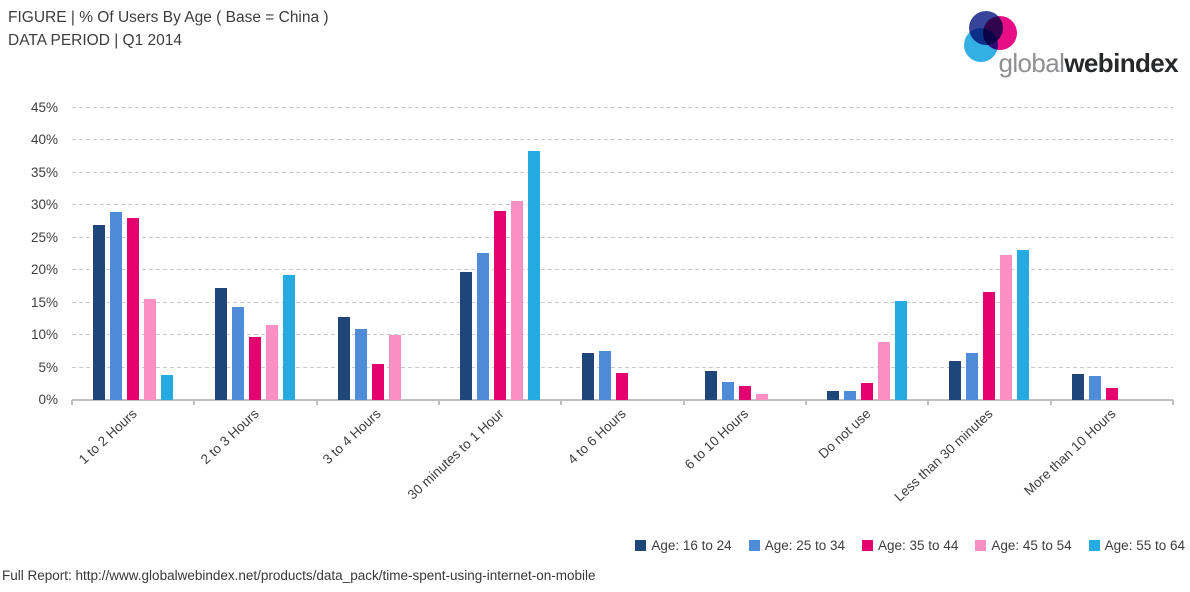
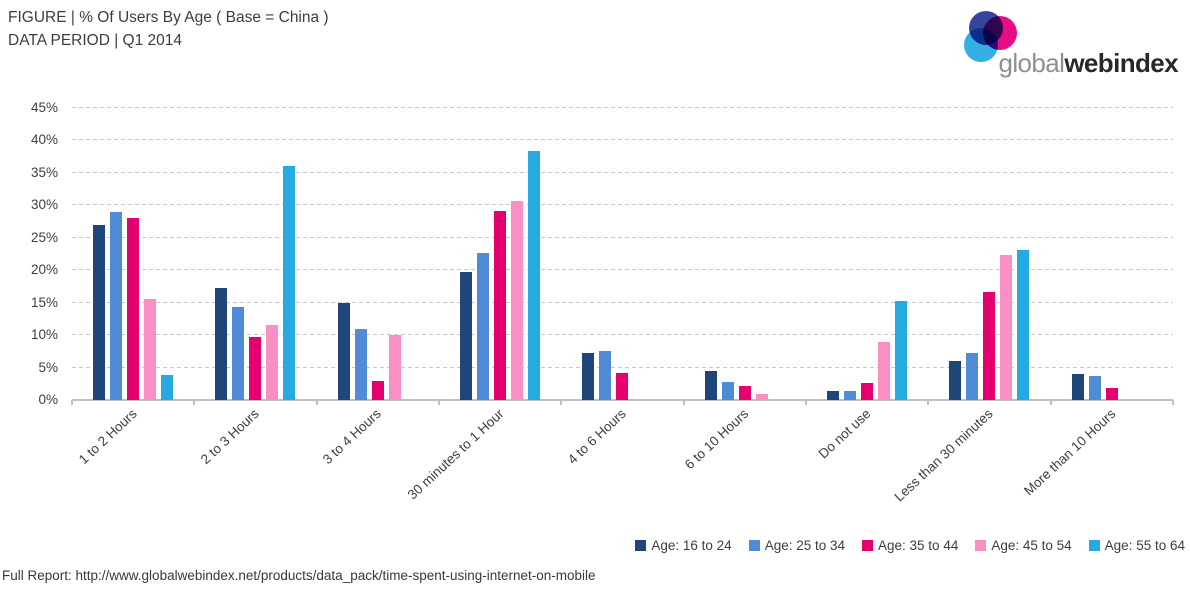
Age: 55 to 64/2 to 3 Hours: 19% -> 36%
Age: 16 to 24/3 to 4 Hours: 13% -> 15%
Age: 35 to 44/3 to 4 Hours: 6% -> 3%
